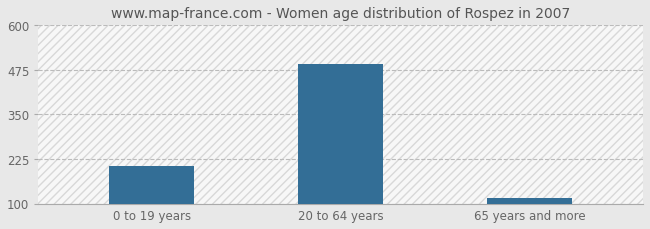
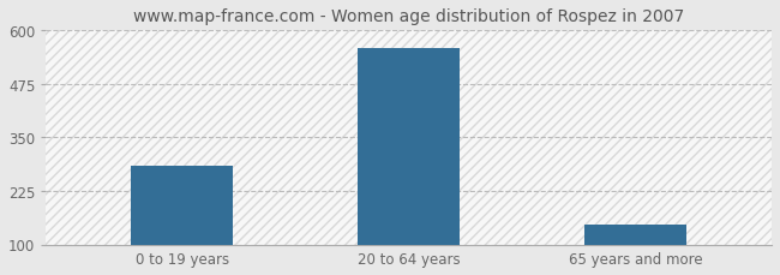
0 to 19 years: 205 -> 285
20 to 64 years: 490 -> 560
65 years and more: 115 -> 145
